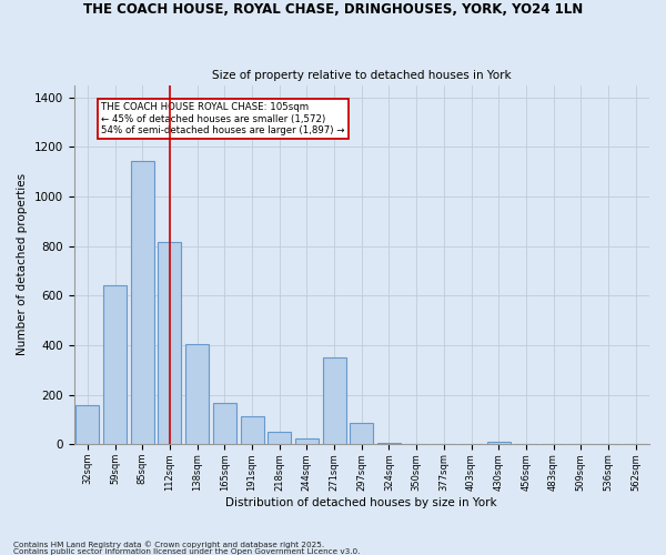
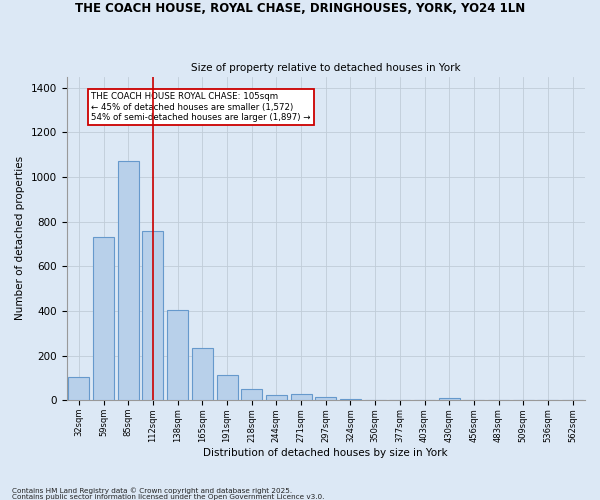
32sqm: 160 -> 105
59sqm: 640 -> 730
85sqm: 1145 -> 1070
112sqm: 815 -> 760
165sqm: 165 -> 235
271sqm: 350 -> 30
297sqm: 85 -> 15
